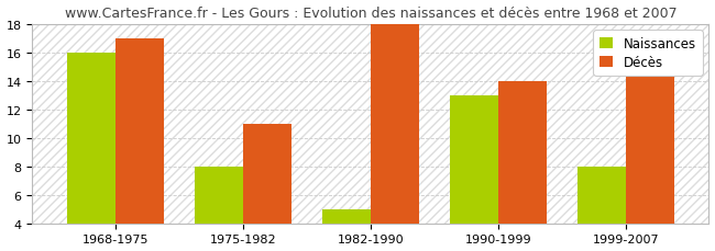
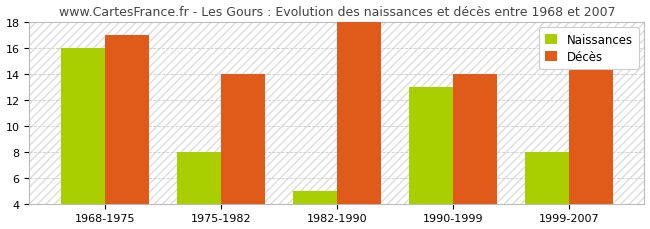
Décès/1975-1982: 11 -> 14
